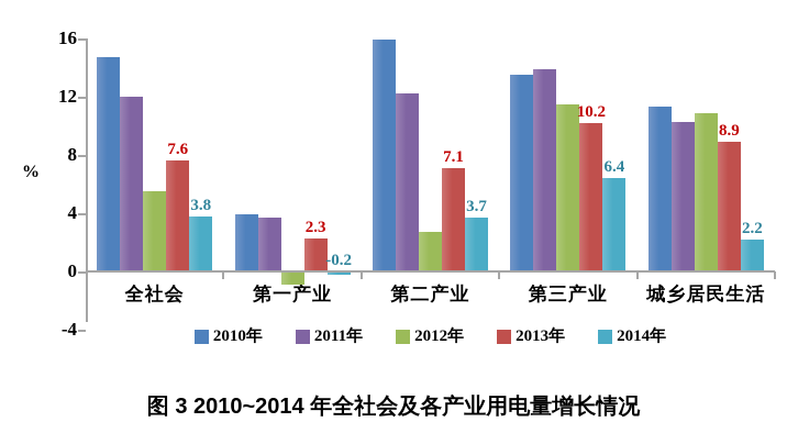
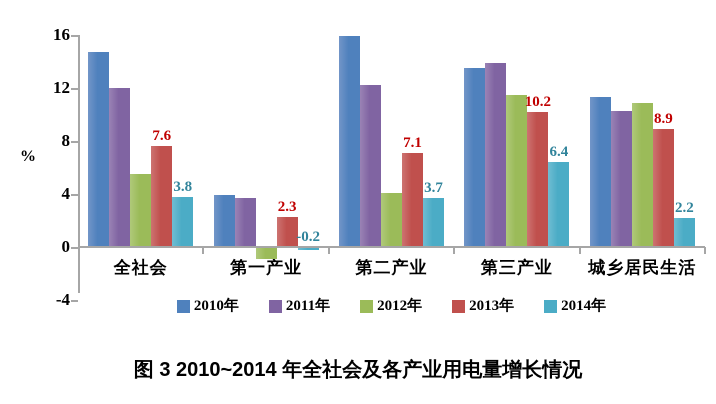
2012年/第二产业: 2.7 -> 4.1
